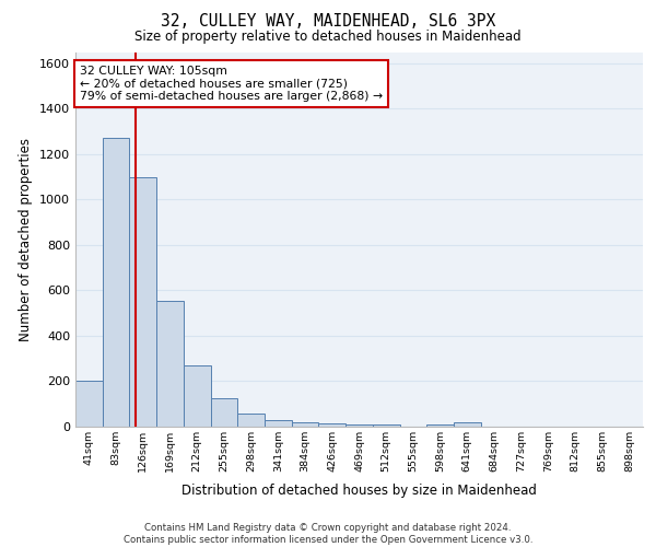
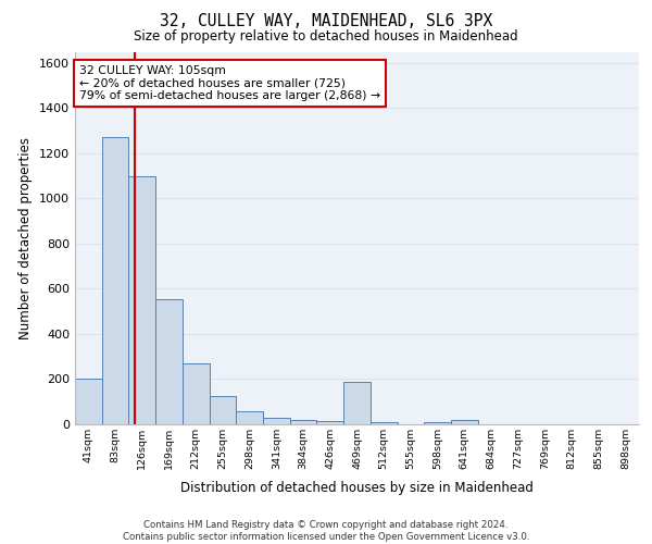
469sqm: 10 -> 190
